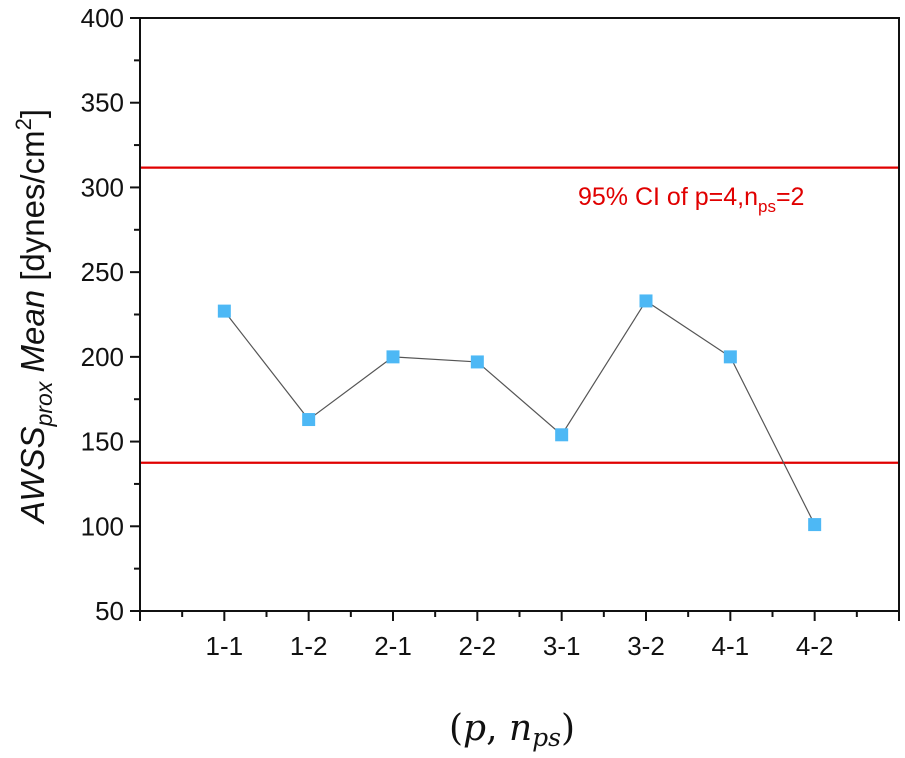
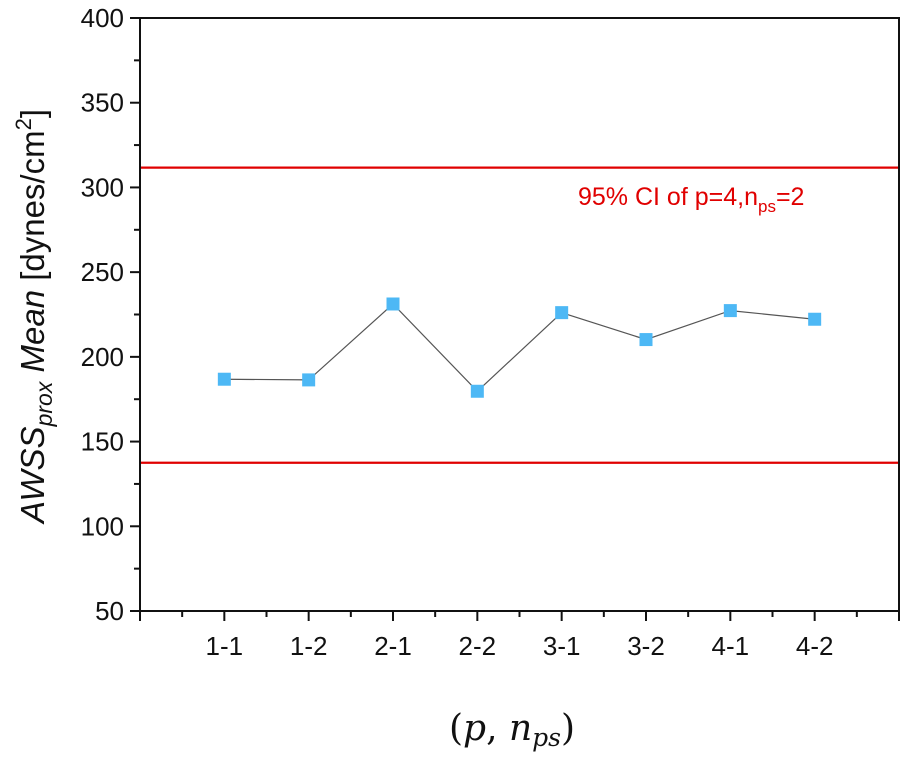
1-1: 227 -> 187
1-2: 163 -> 186
2-1: 200 -> 231
2-2: 197 -> 180
3-1: 154 -> 226
3-2: 233 -> 210
4-1: 200 -> 227
4-2: 101 -> 222
